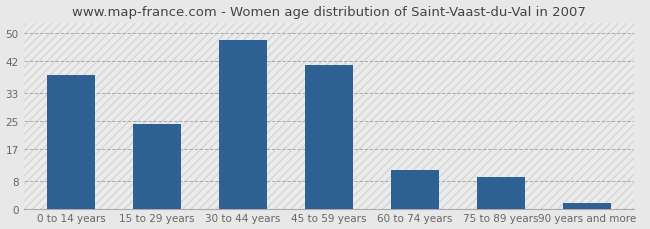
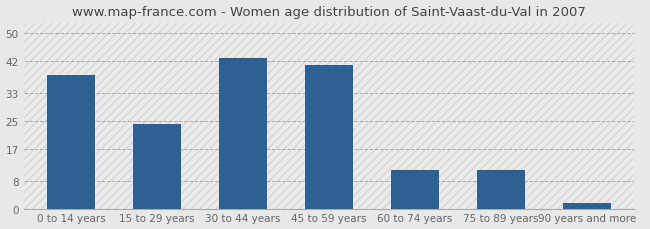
30 to 44 years: 48.0 -> 43.0
75 to 89 years: 9.0 -> 11.0
